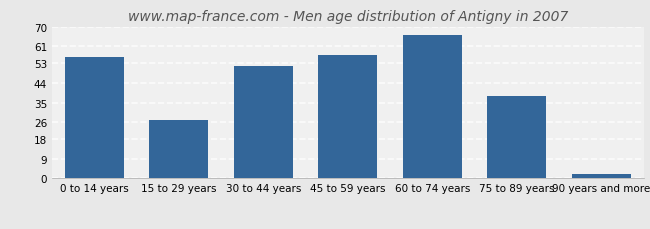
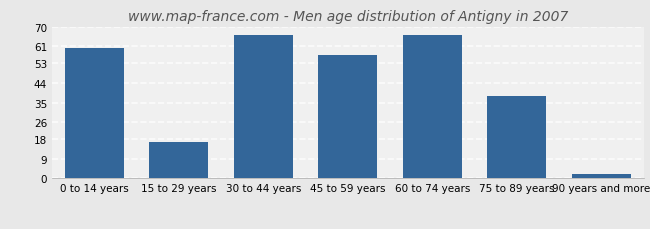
0 to 14 years: 56 -> 60
15 to 29 years: 27 -> 17
30 to 44 years: 52 -> 66
